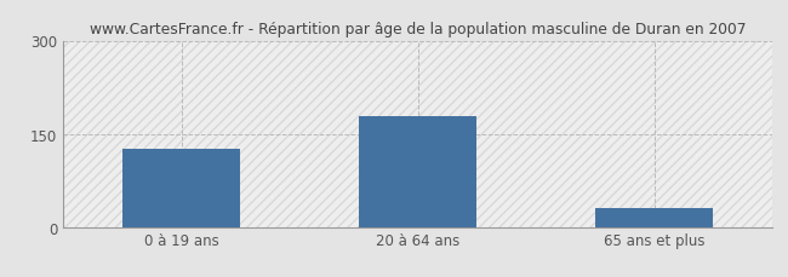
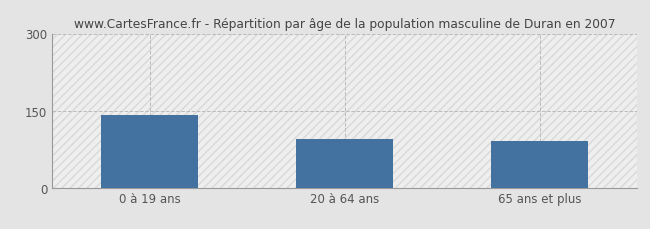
0 à 19 ans: 125 -> 142
20 à 64 ans: 178 -> 94
65 ans et plus: 30 -> 90
